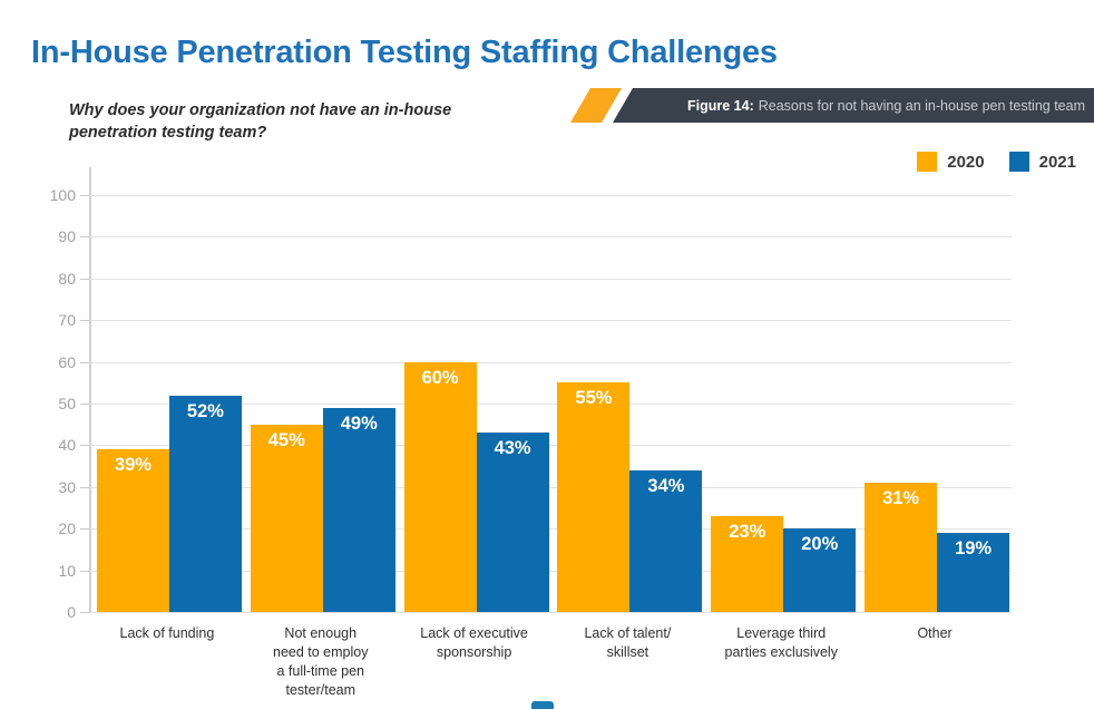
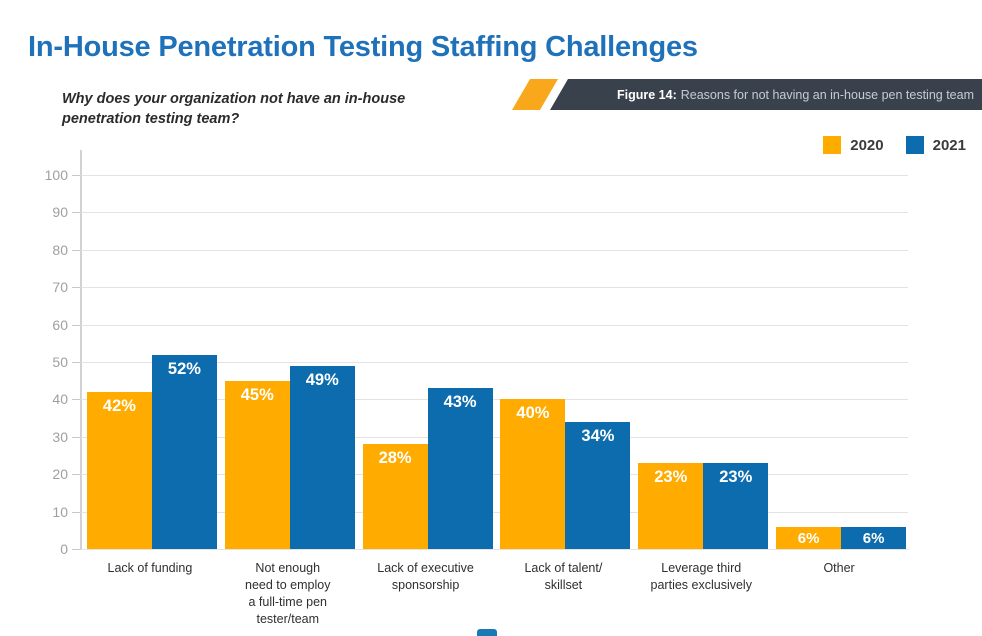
2020/Lack of funding: 39% -> 42%
2020/Lack of executive sponsorship: 60% -> 28%
2020/Lack of talent/ skillset: 55% -> 40%
2021/Leverage third parties exclusively: 20% -> 23%
2020/Other: 31% -> 6%
2021/Other: 19% -> 6%
